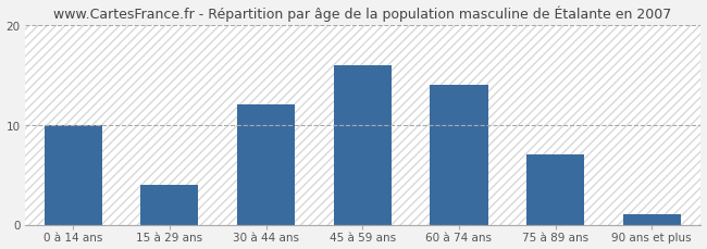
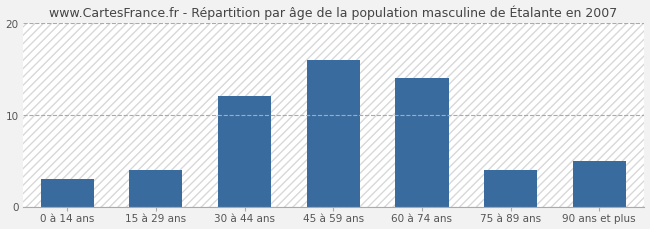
0 à 14 ans: 10 -> 3
75 à 89 ans: 7 -> 4
90 ans et plus: 1 -> 5
